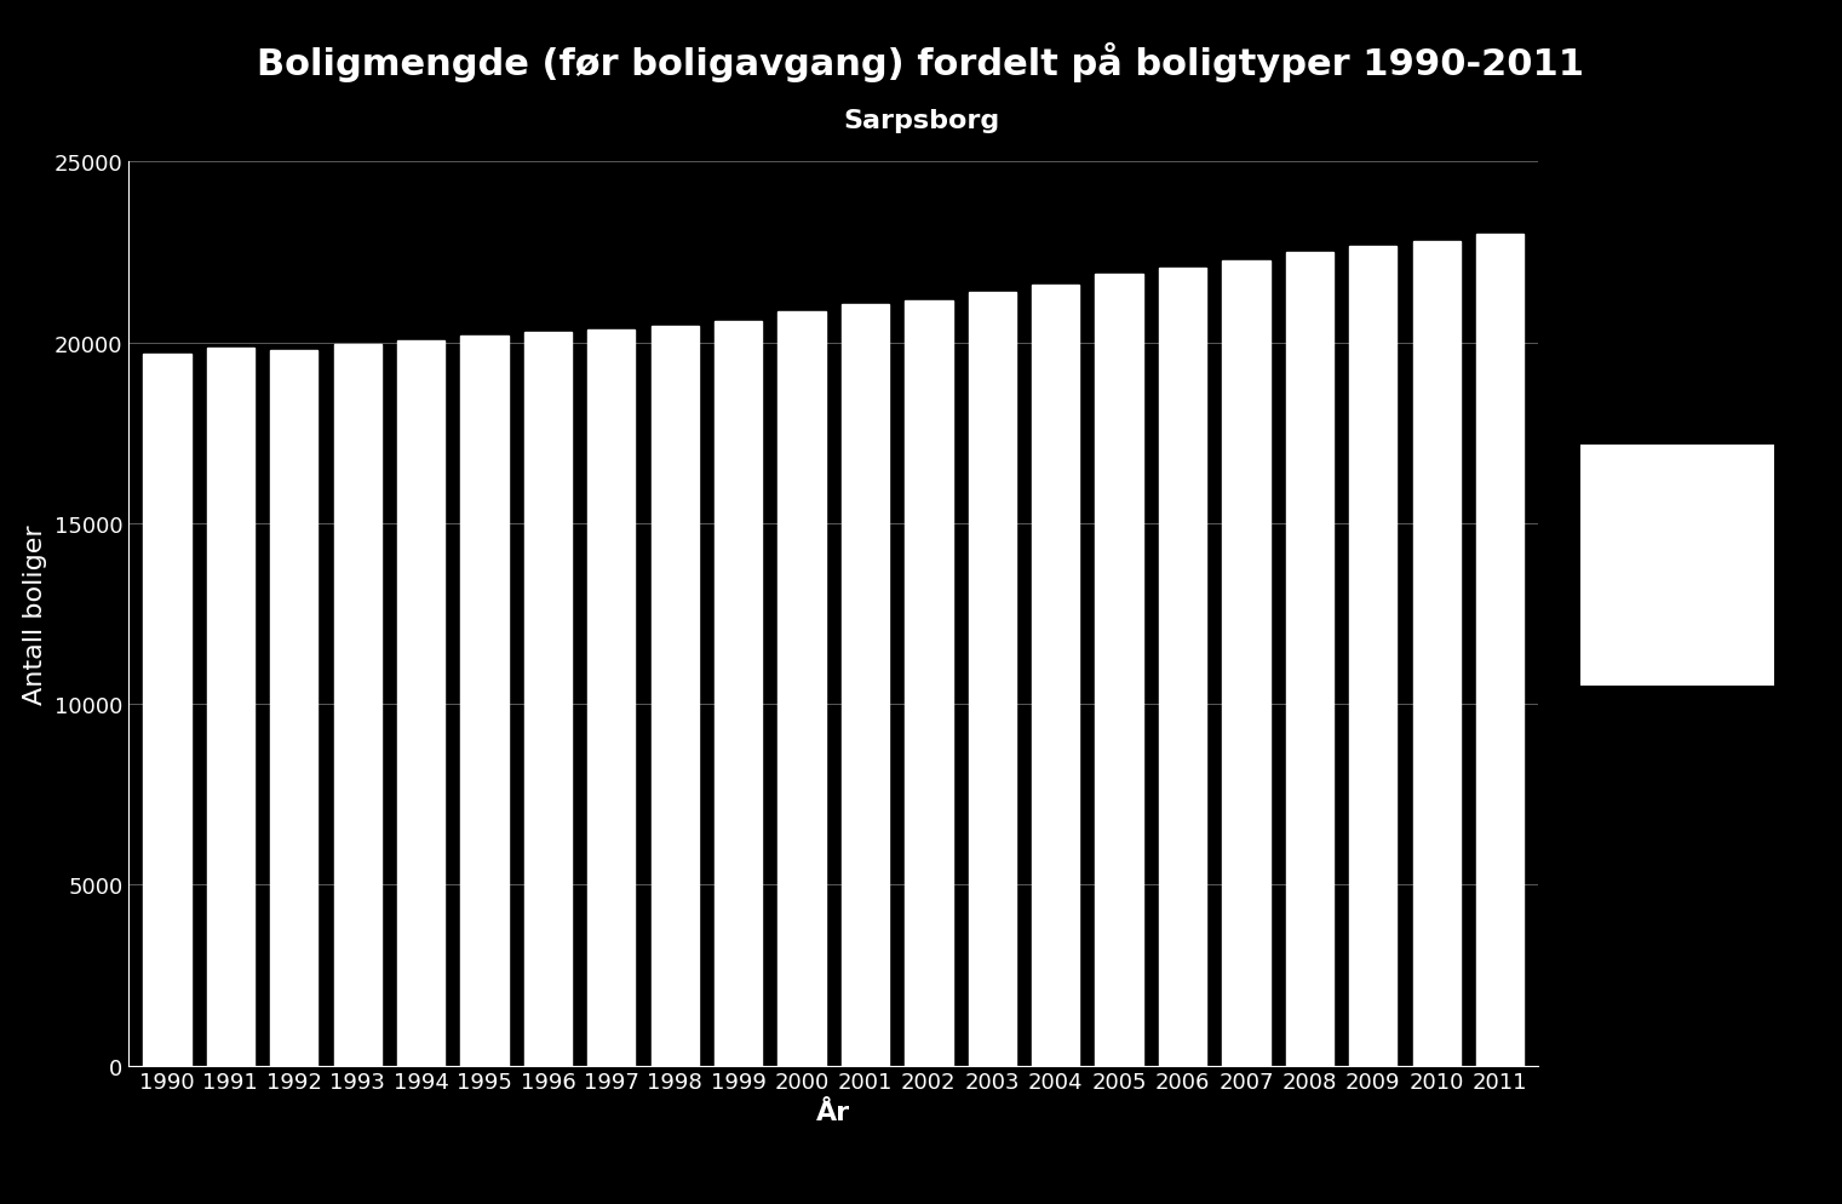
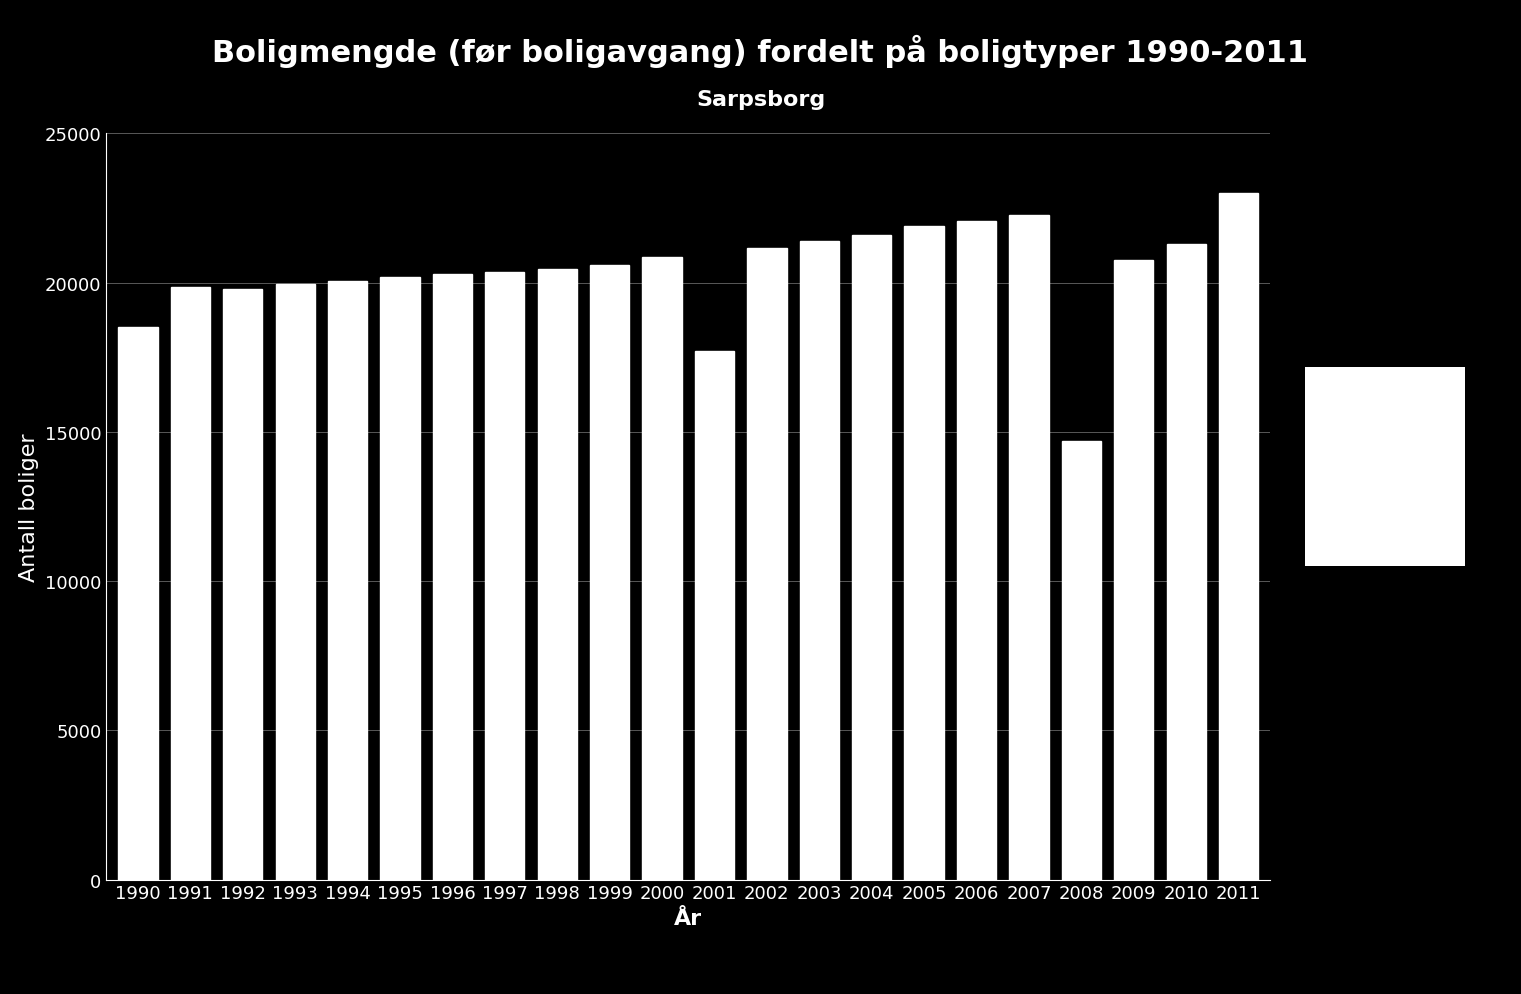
1990: 19700 -> 18500
2001: 21050 -> 17700
2008: 22500 -> 14700
2009: 22650 -> 20750
2010: 22800 -> 21300
